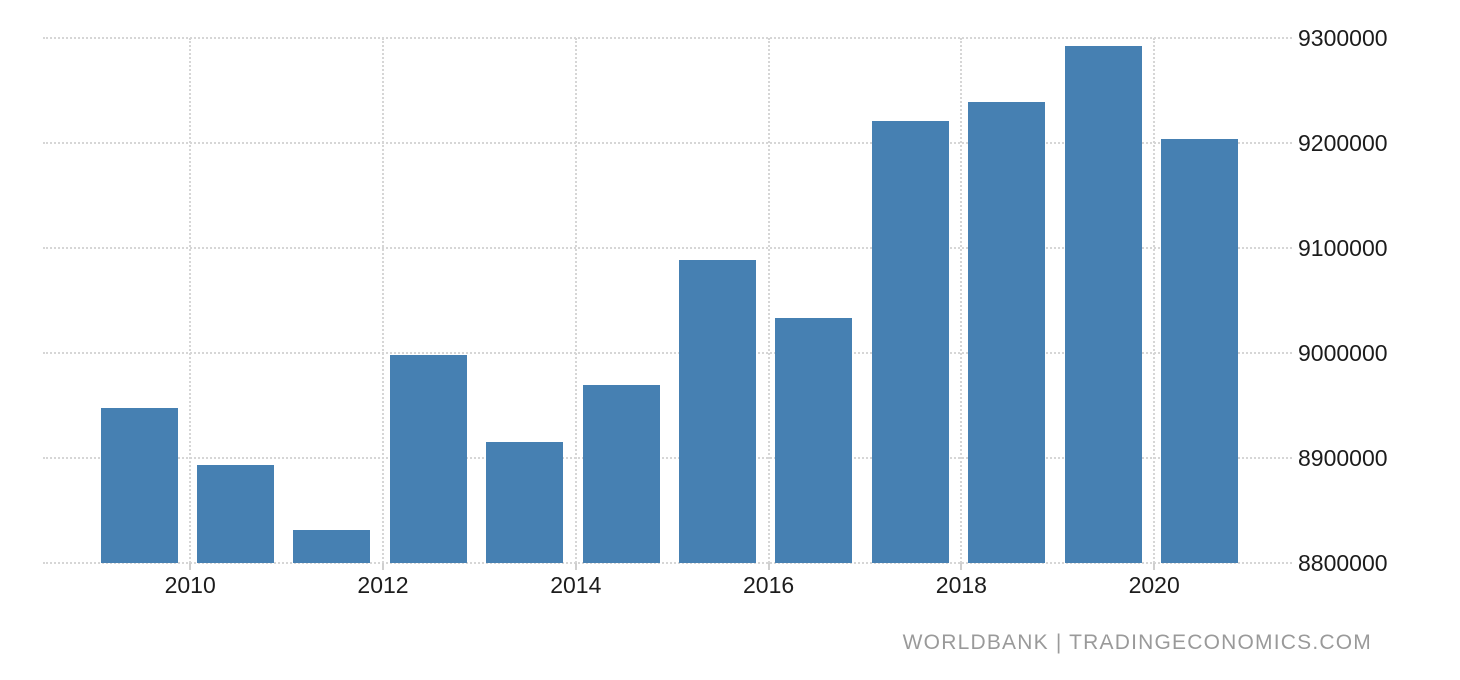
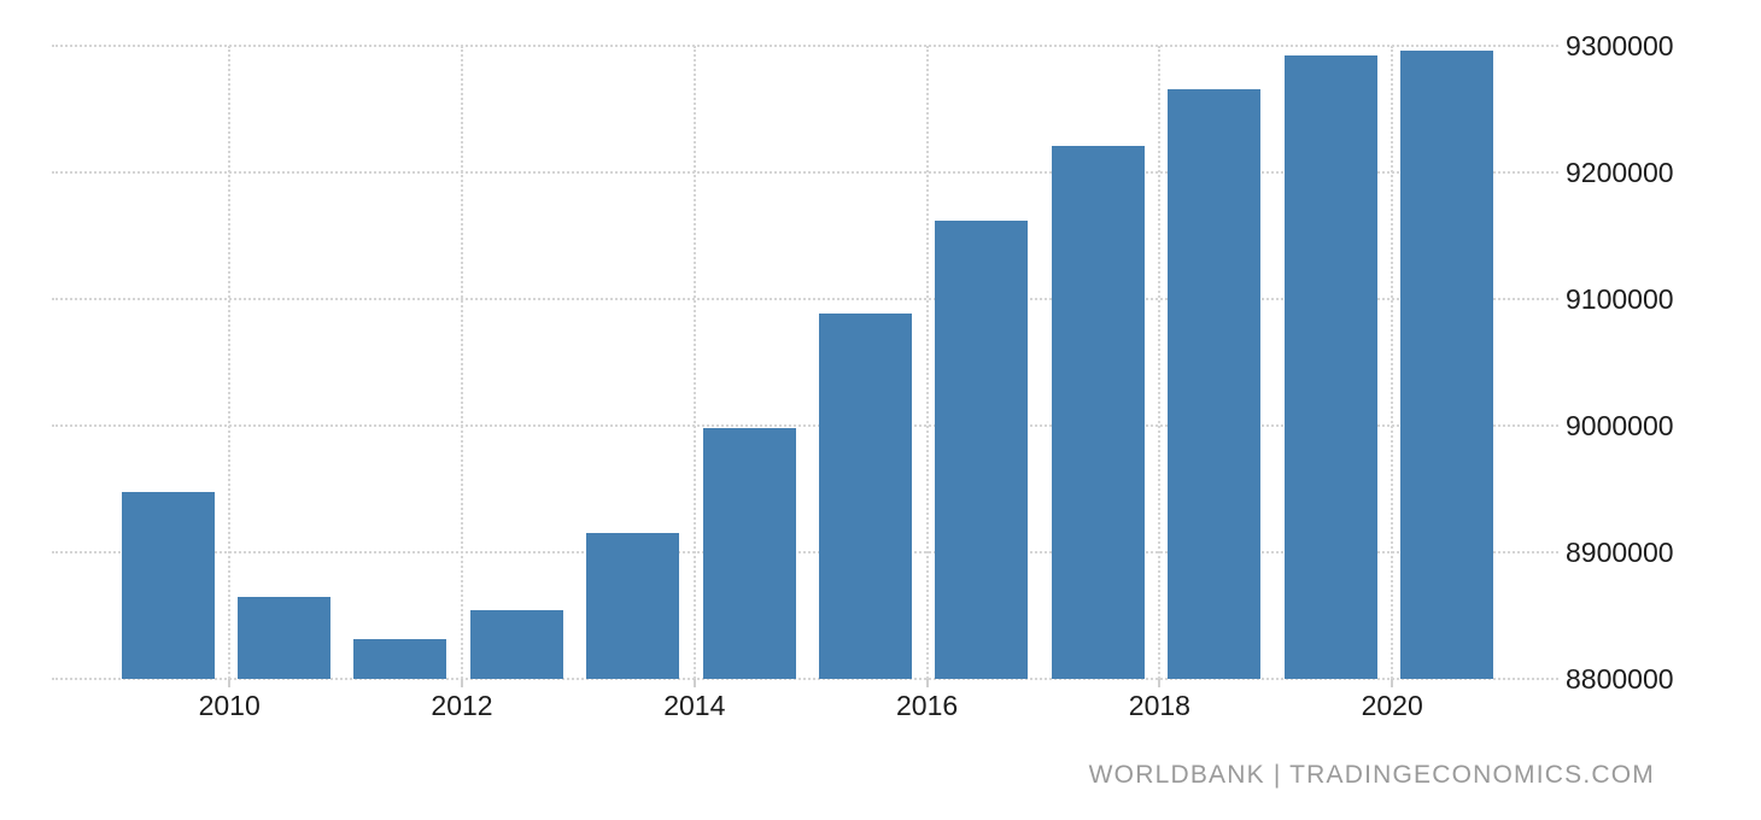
2010: 8893000 -> 8865000
2012: 8998000 -> 8854000
2014: 8970000 -> 8998000
2016: 9033000 -> 9162000
2018: 9239000 -> 9266000
2020: 9204000 -> 9296000
